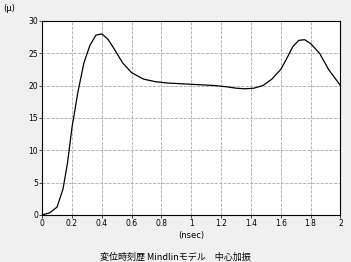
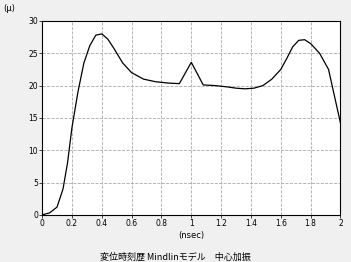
1: 20.2 -> 23.6
2: 20.0 -> 14.2
